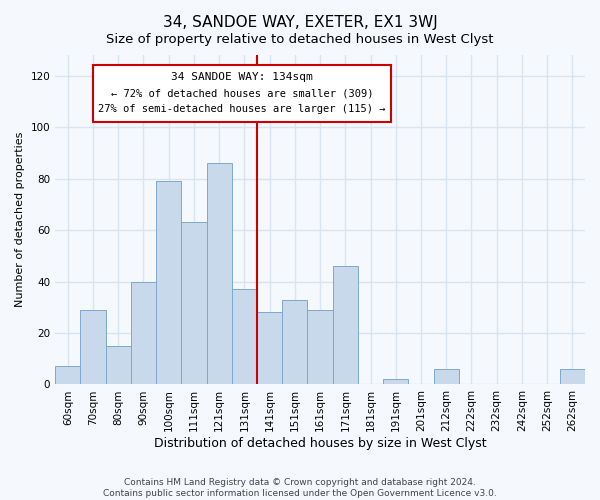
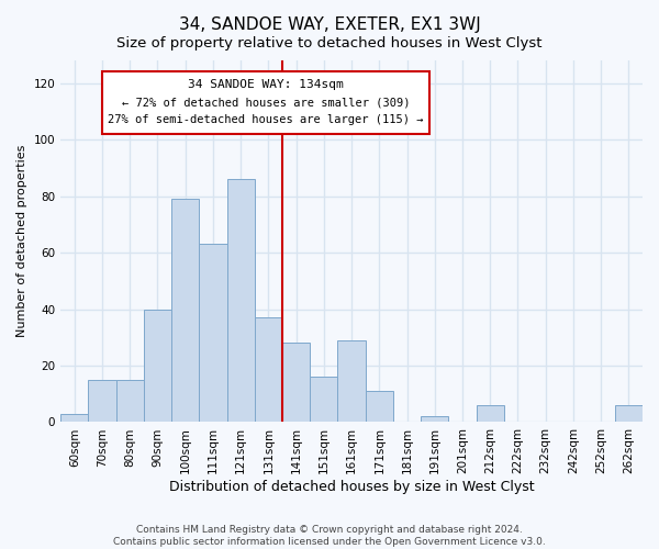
60sqm: 7 -> 3
70sqm: 29 -> 15
151sqm: 33 -> 16
171sqm: 46 -> 11
